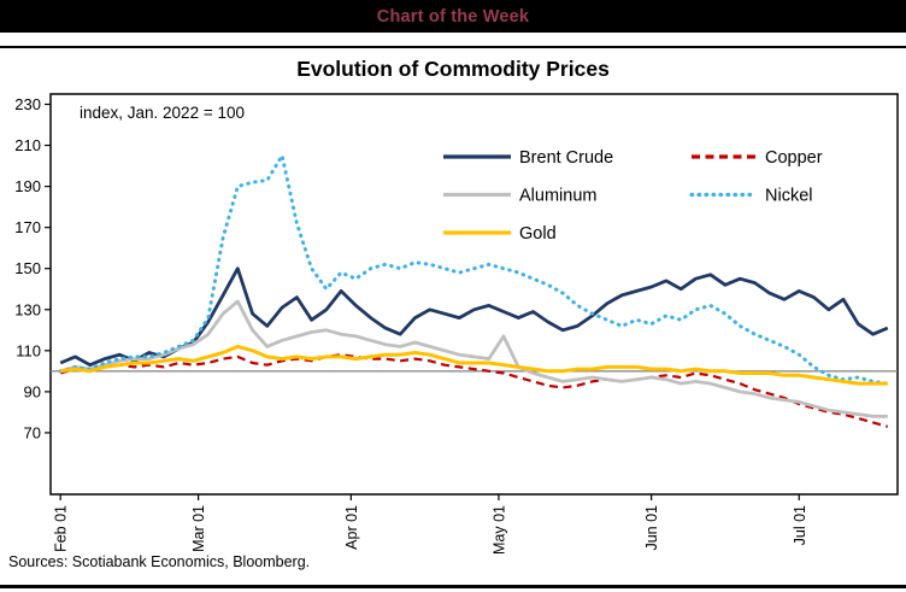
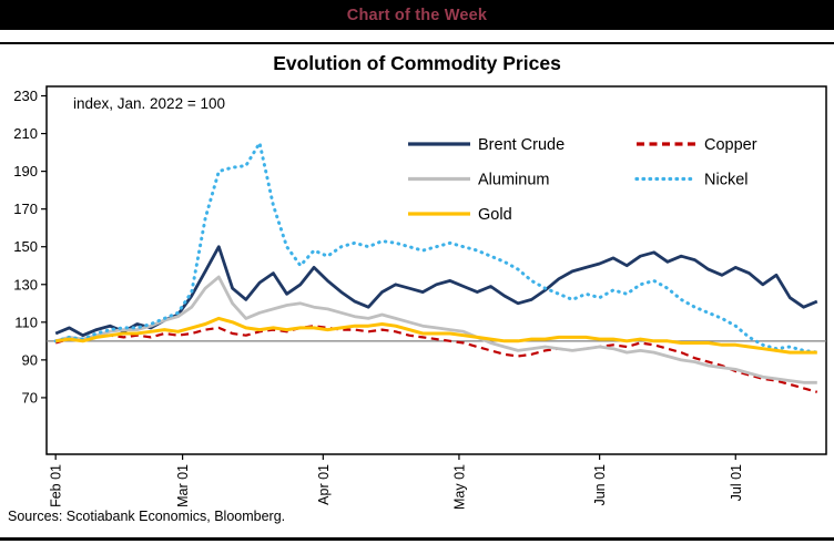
Aluminum/90: 117 -> 105
